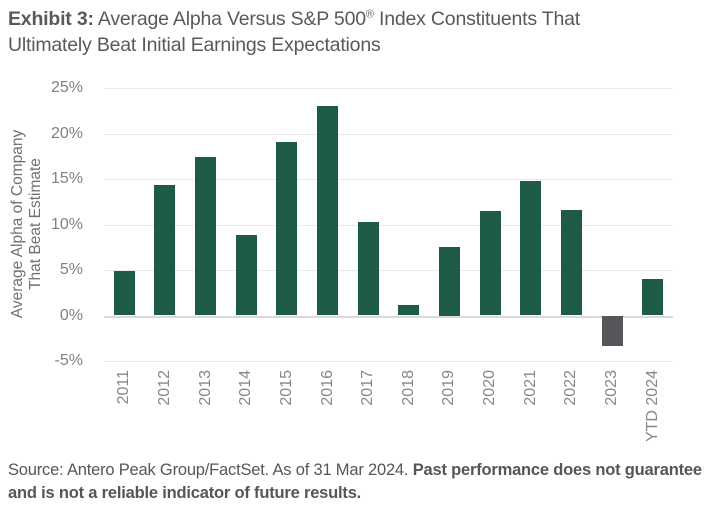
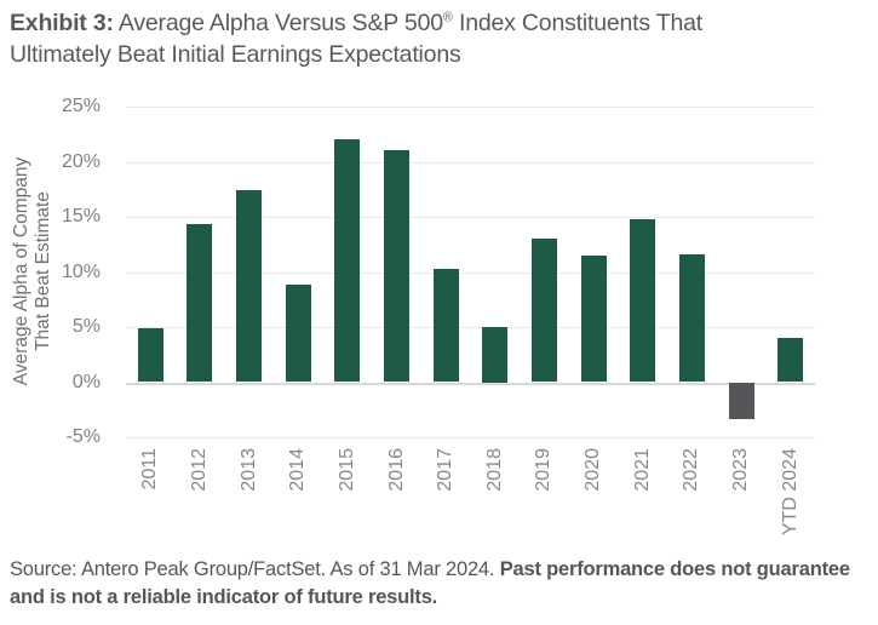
2015: 19% -> 22%
2016: 23% -> 21%
2018: 1% -> 5%
2019: 8% -> 13%
